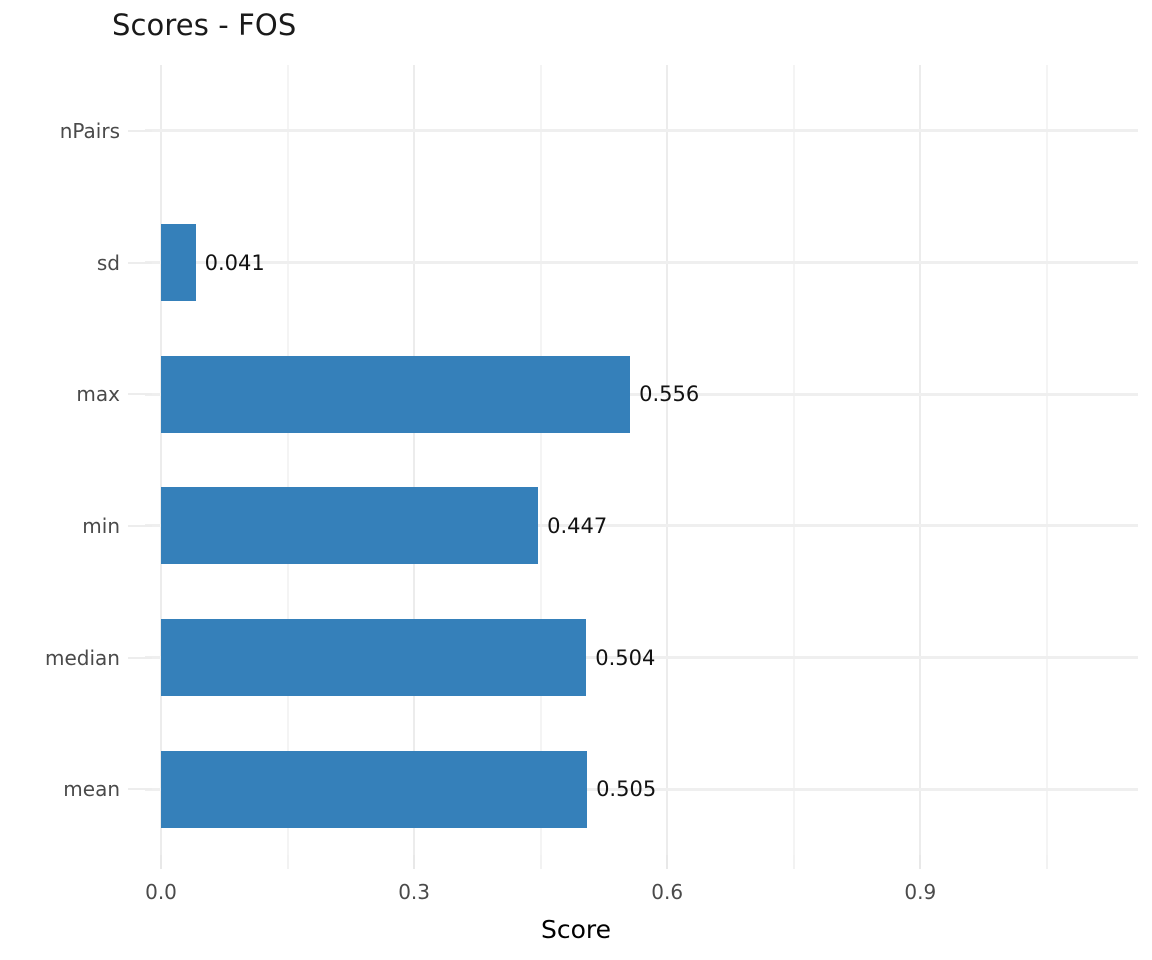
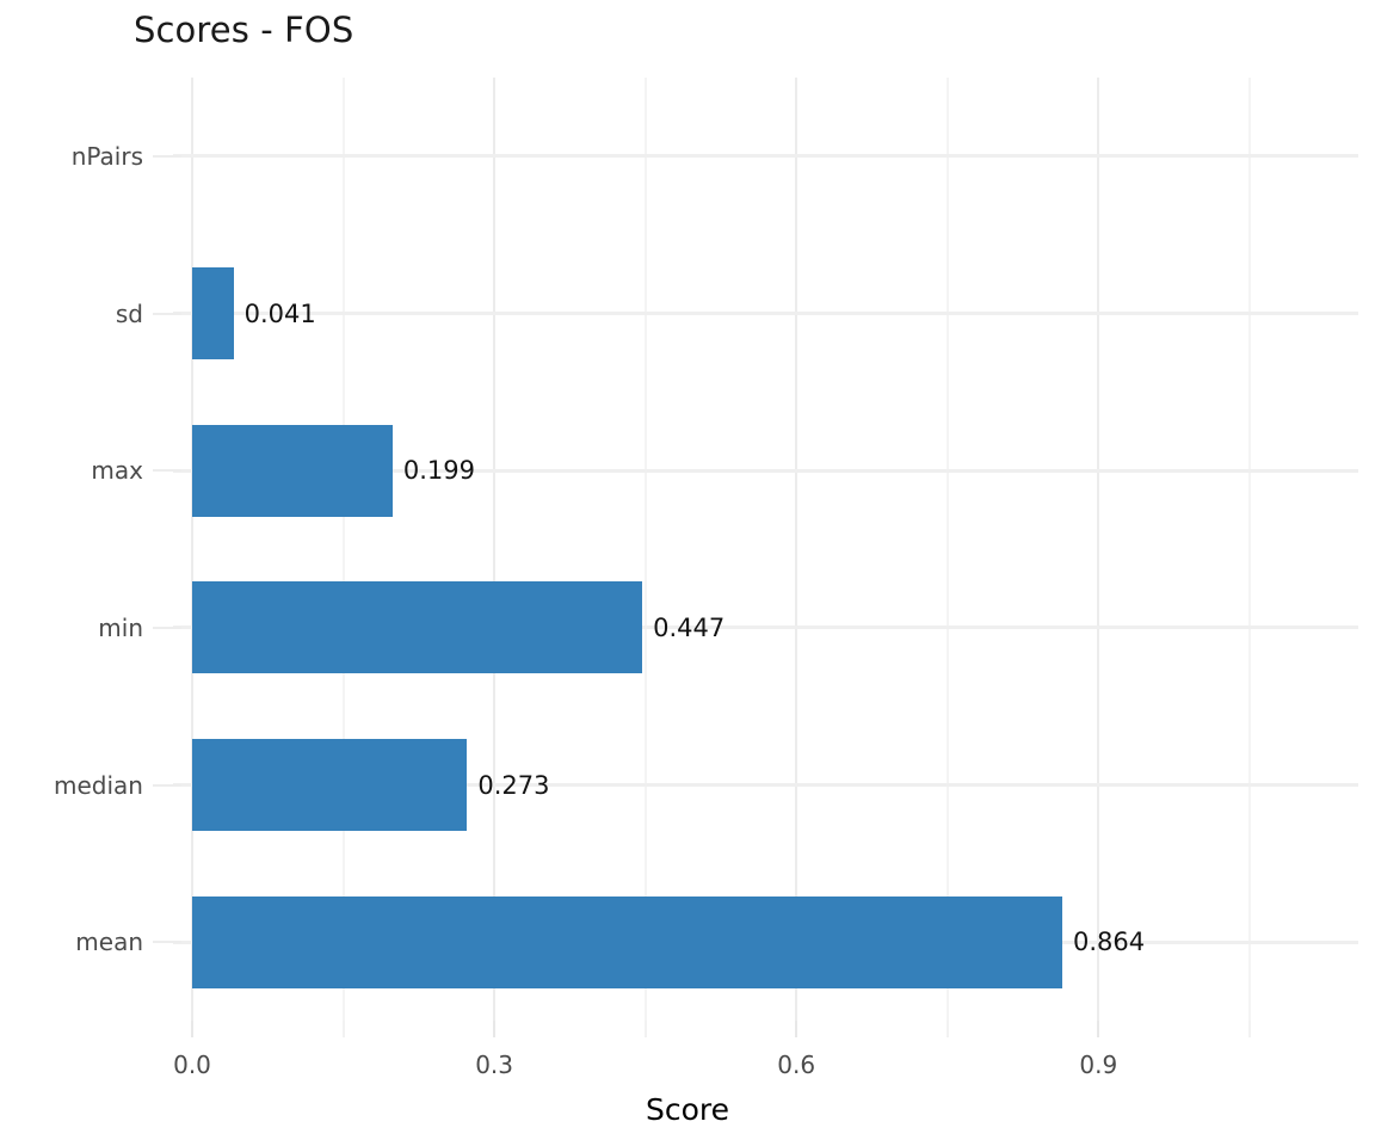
max: 0.556 -> 0.199
median: 0.504 -> 0.273
mean: 0.505 -> 0.864
